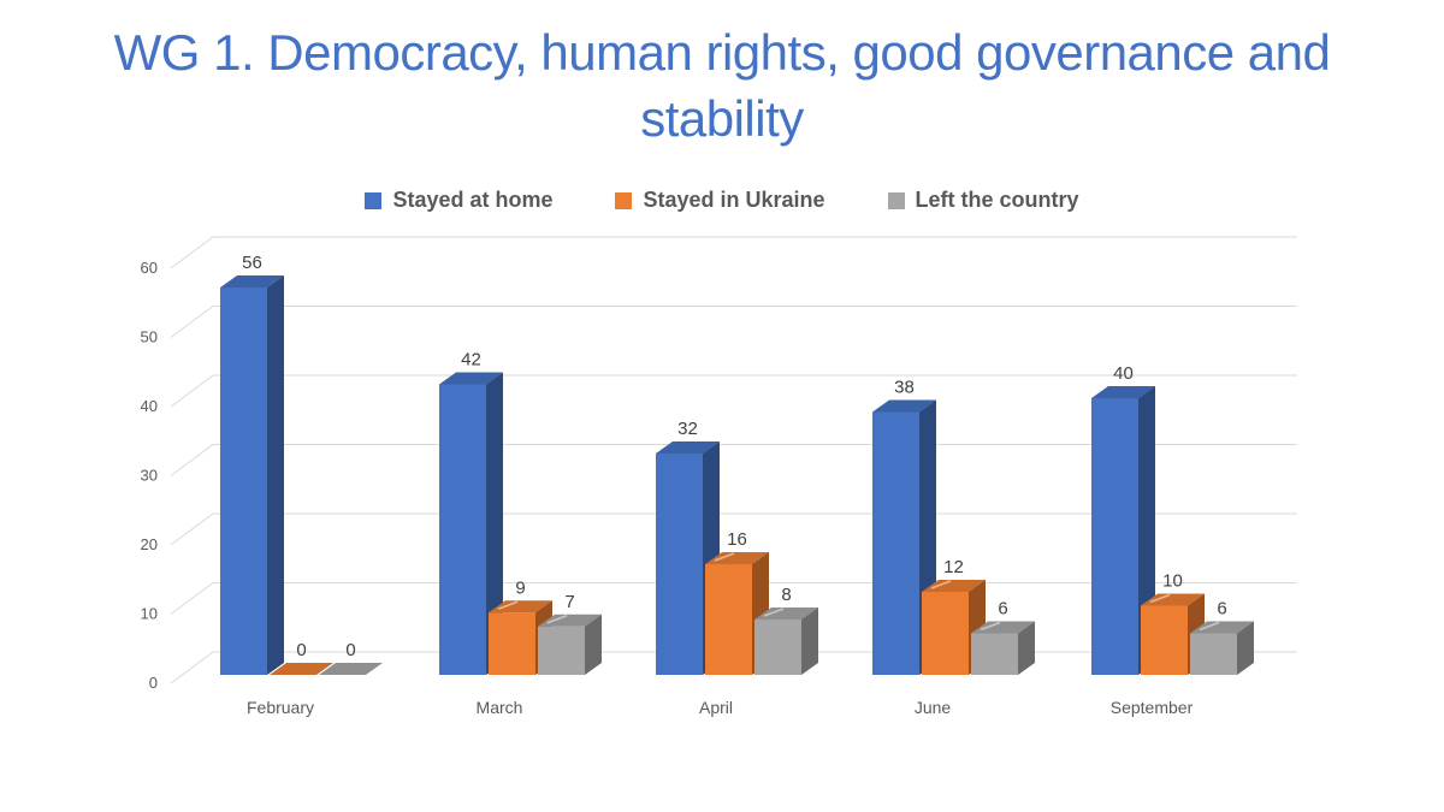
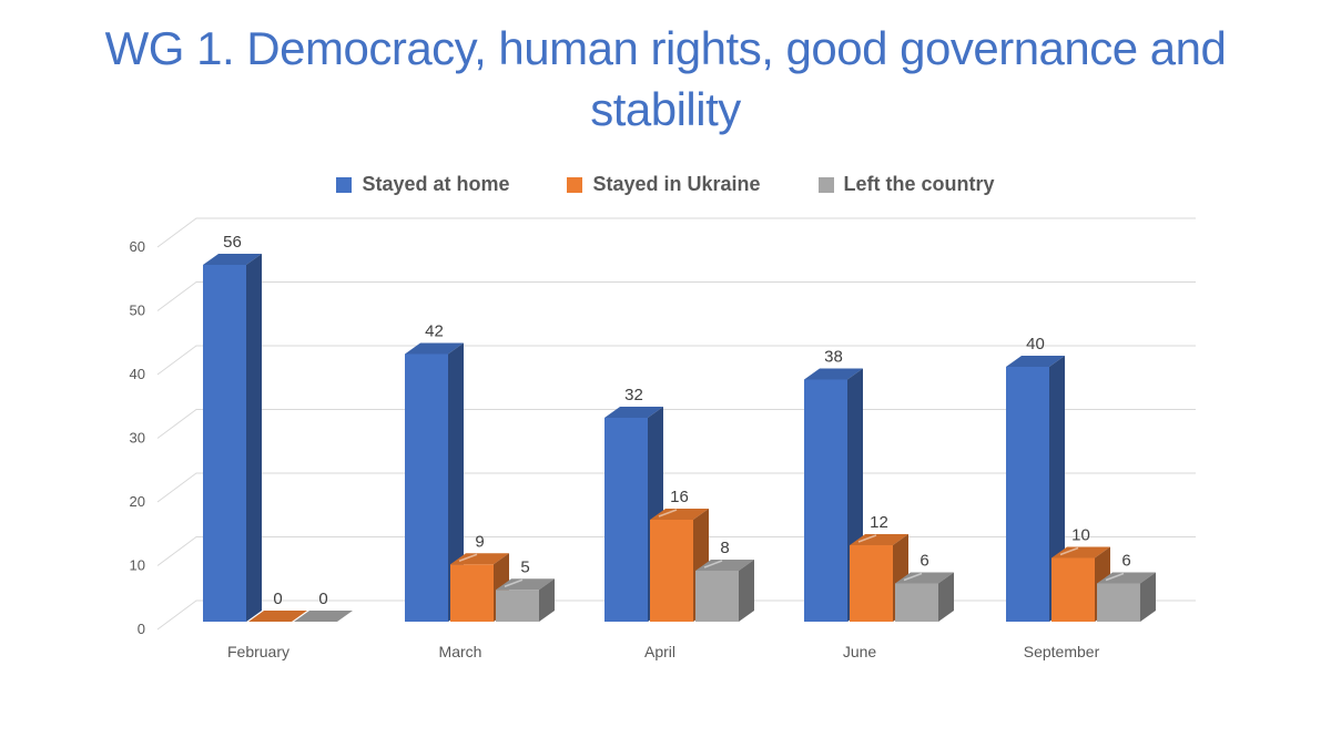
Left the country/March: 7 -> 5
